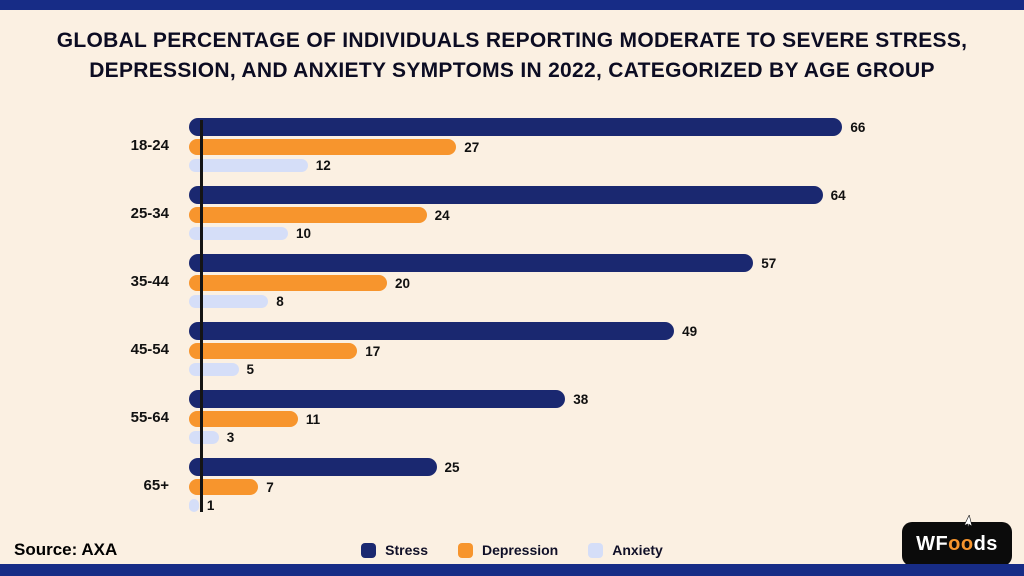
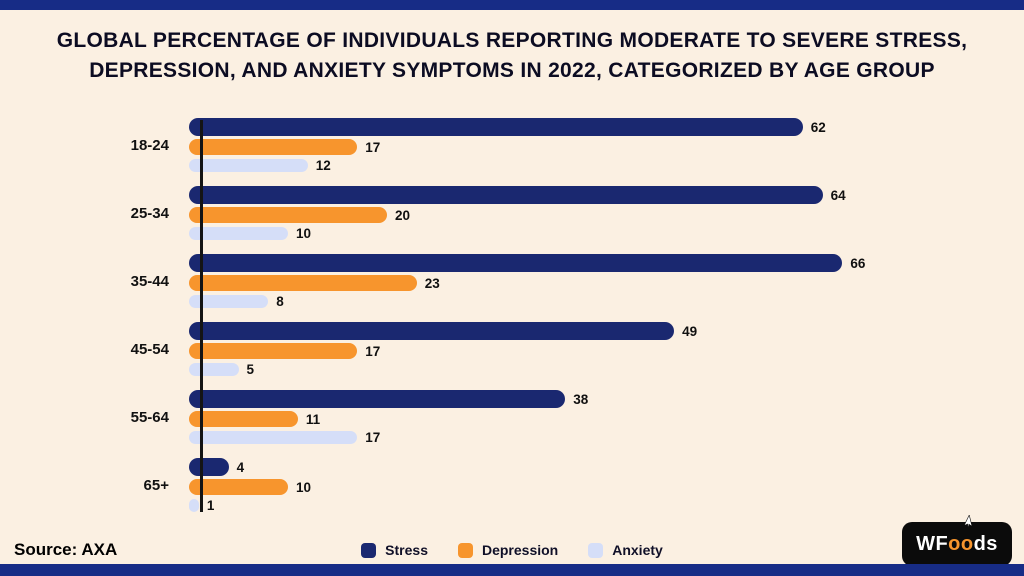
Stress/18-24: 66 -> 62
Depression/18-24: 27 -> 17
Depression/25-34: 24 -> 20
Stress/35-44: 57 -> 66
Depression/35-44: 20 -> 23
Anxiety/55-64: 3 -> 17
Stress/65+: 25 -> 4
Depression/65+: 7 -> 10
